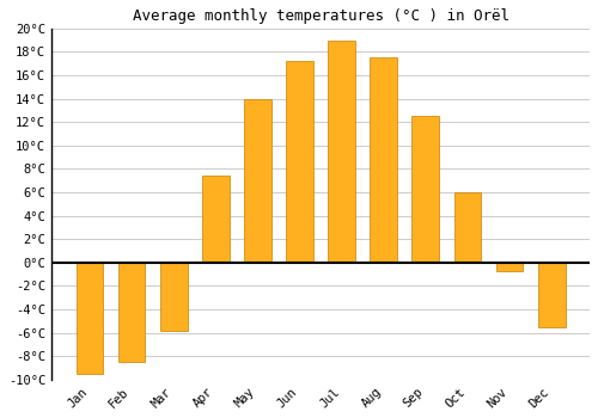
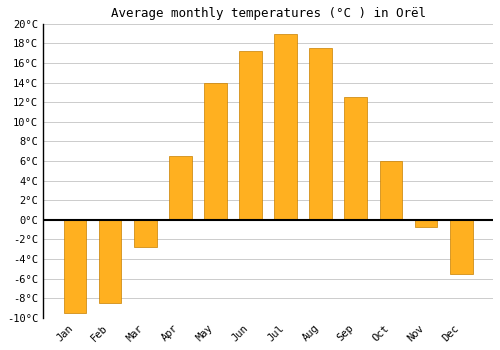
Mar: -5.8°C -> -2.8°C
Apr: 7.4°C -> 6.5°C
